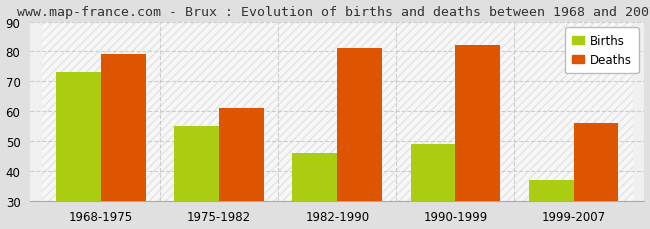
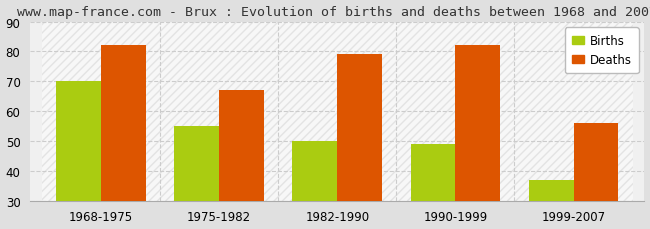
Births/1968-1975: 73 -> 70
Deaths/1968-1975: 79 -> 82
Deaths/1975-1982: 61 -> 67
Births/1982-1990: 46 -> 50
Deaths/1982-1990: 81 -> 79
